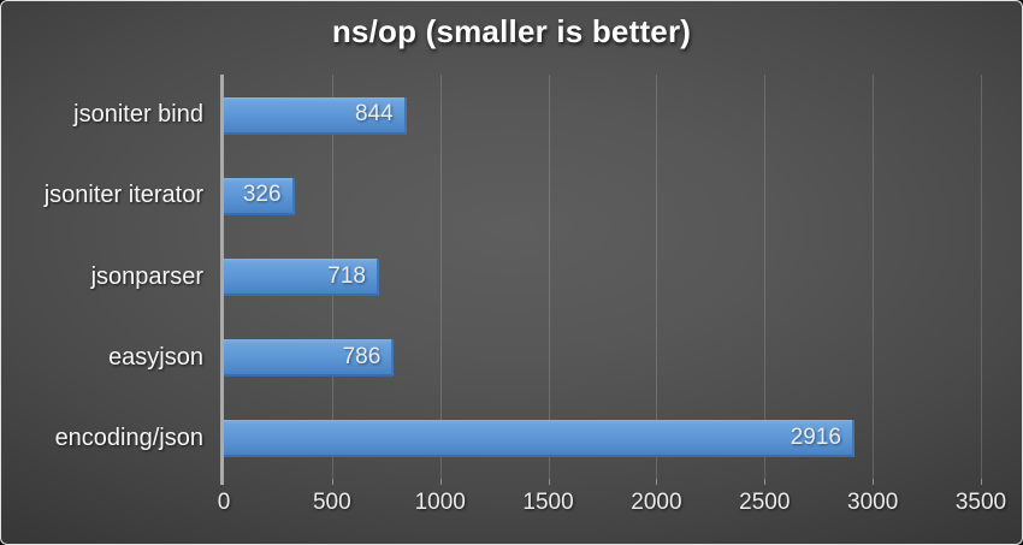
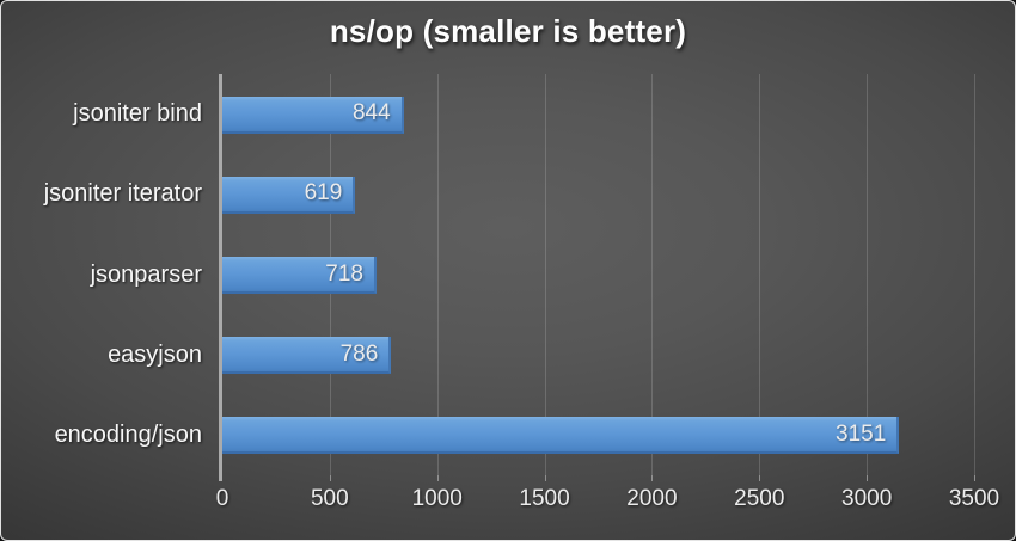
jsoniter iterator: 326 -> 619
encoding/json: 2916 -> 3151
